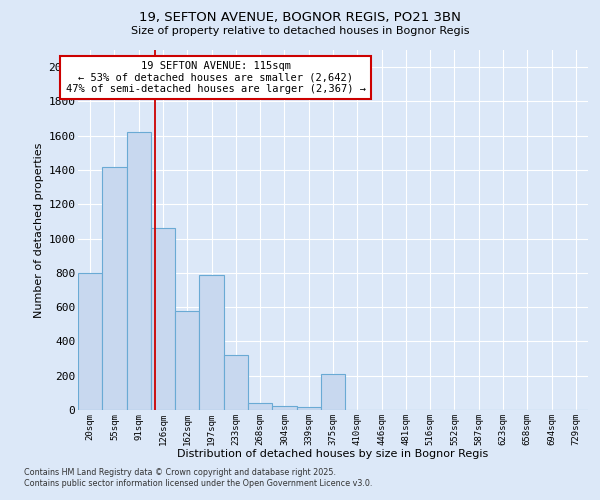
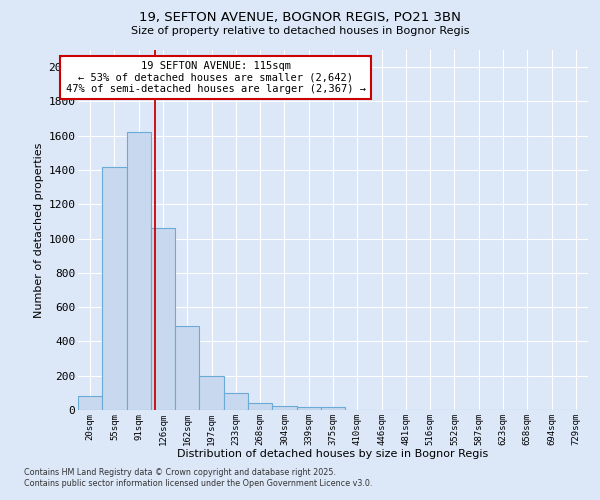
20sqm: 800 -> 80
162sqm: 580 -> 490
197sqm: 790 -> 200
233sqm: 320 -> 100
375sqm: 210 -> 20
